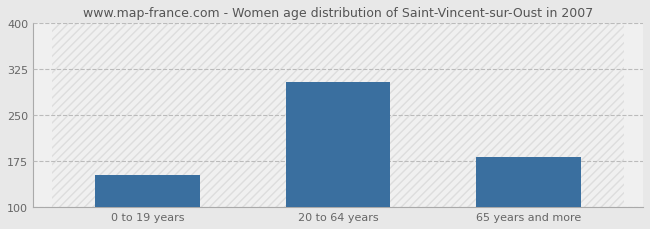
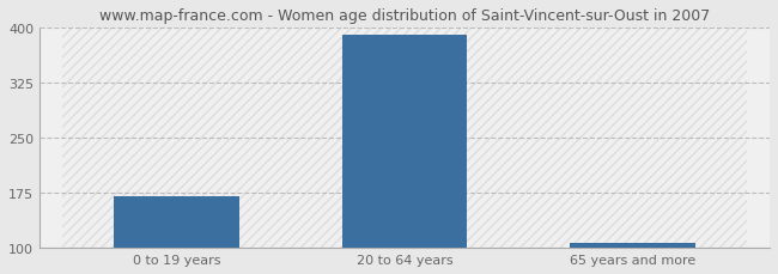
0 to 19 years: 152 -> 170
20 to 64 years: 304 -> 390
65 years and more: 182 -> 107
